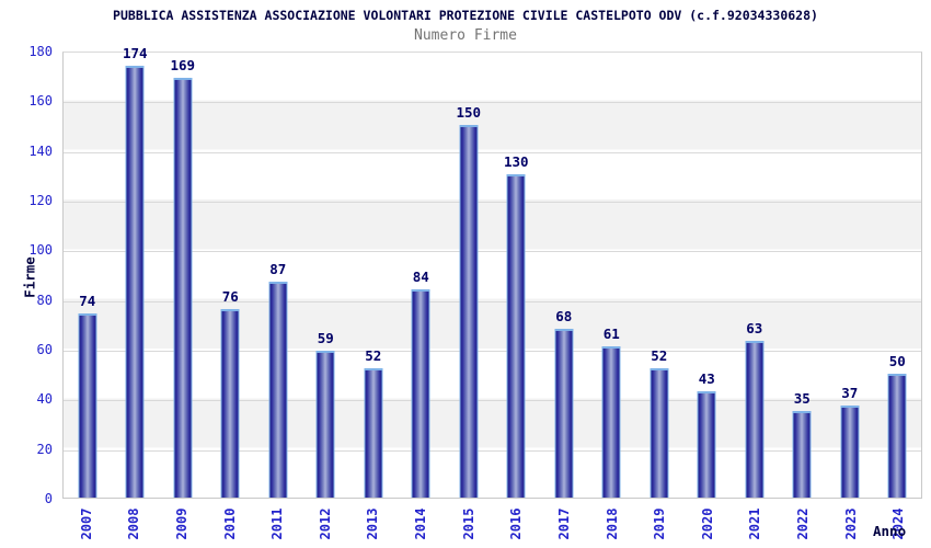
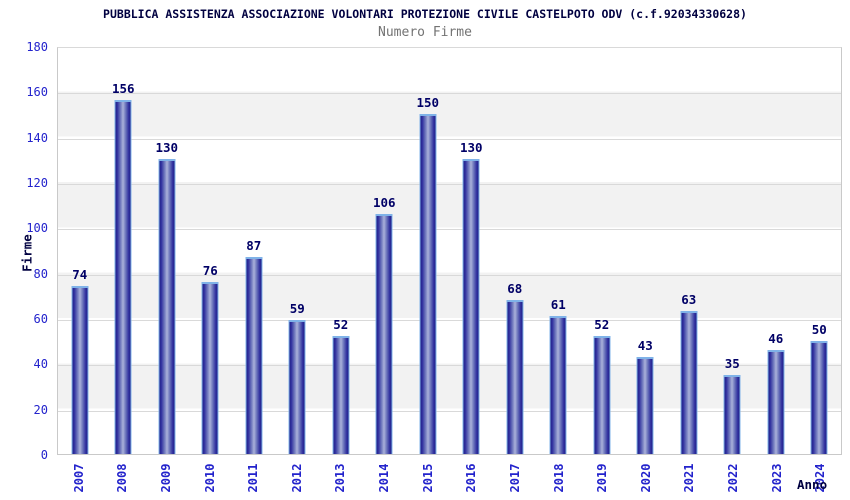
2008: 174 -> 156
2009: 169 -> 130
2014: 84 -> 106
2023: 37 -> 46
